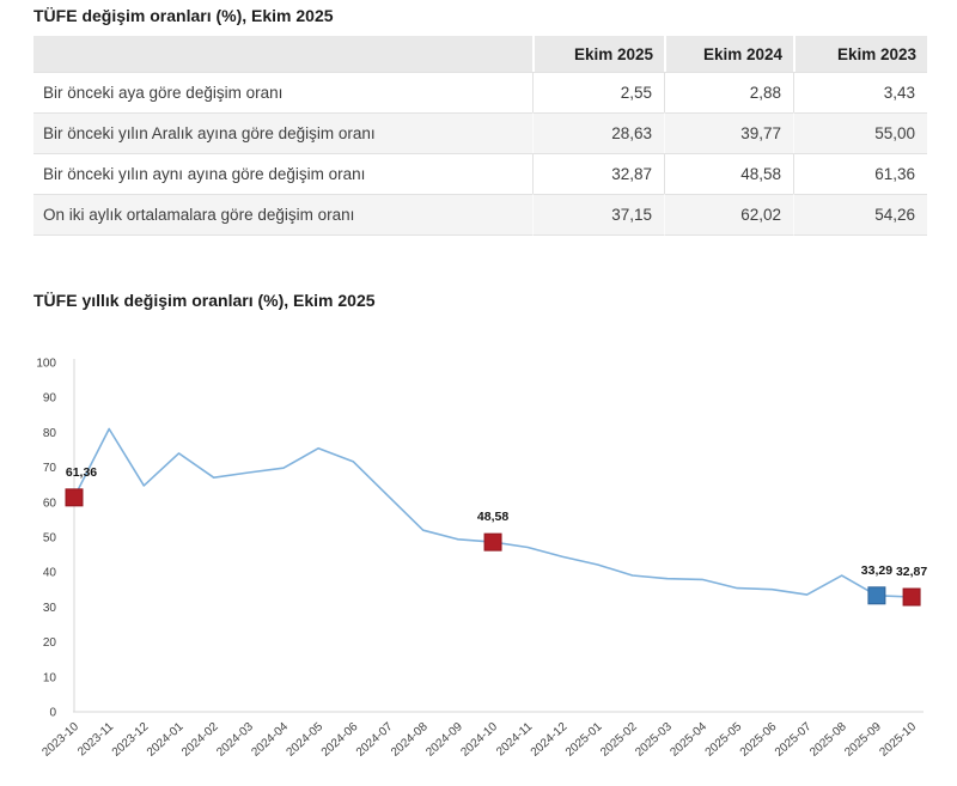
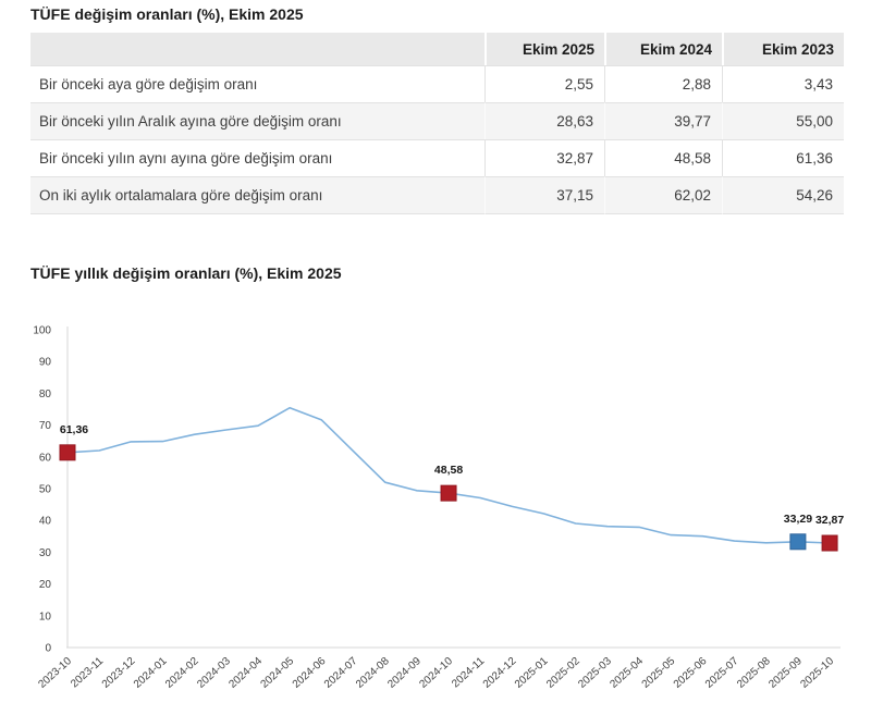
2023-11: 81 -> 62
2024-01: 74 -> 65
2025-08: 39 -> 33
